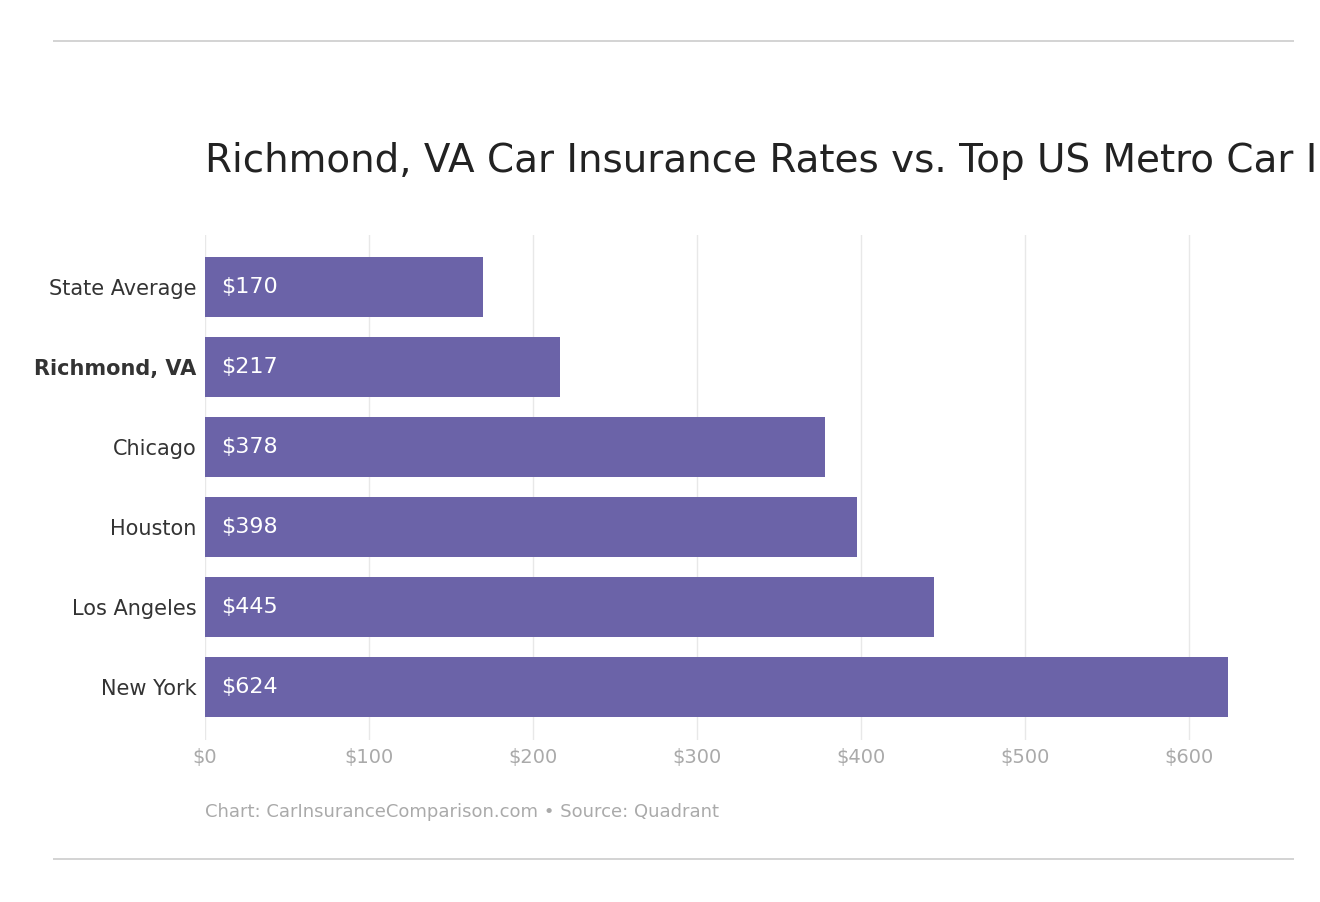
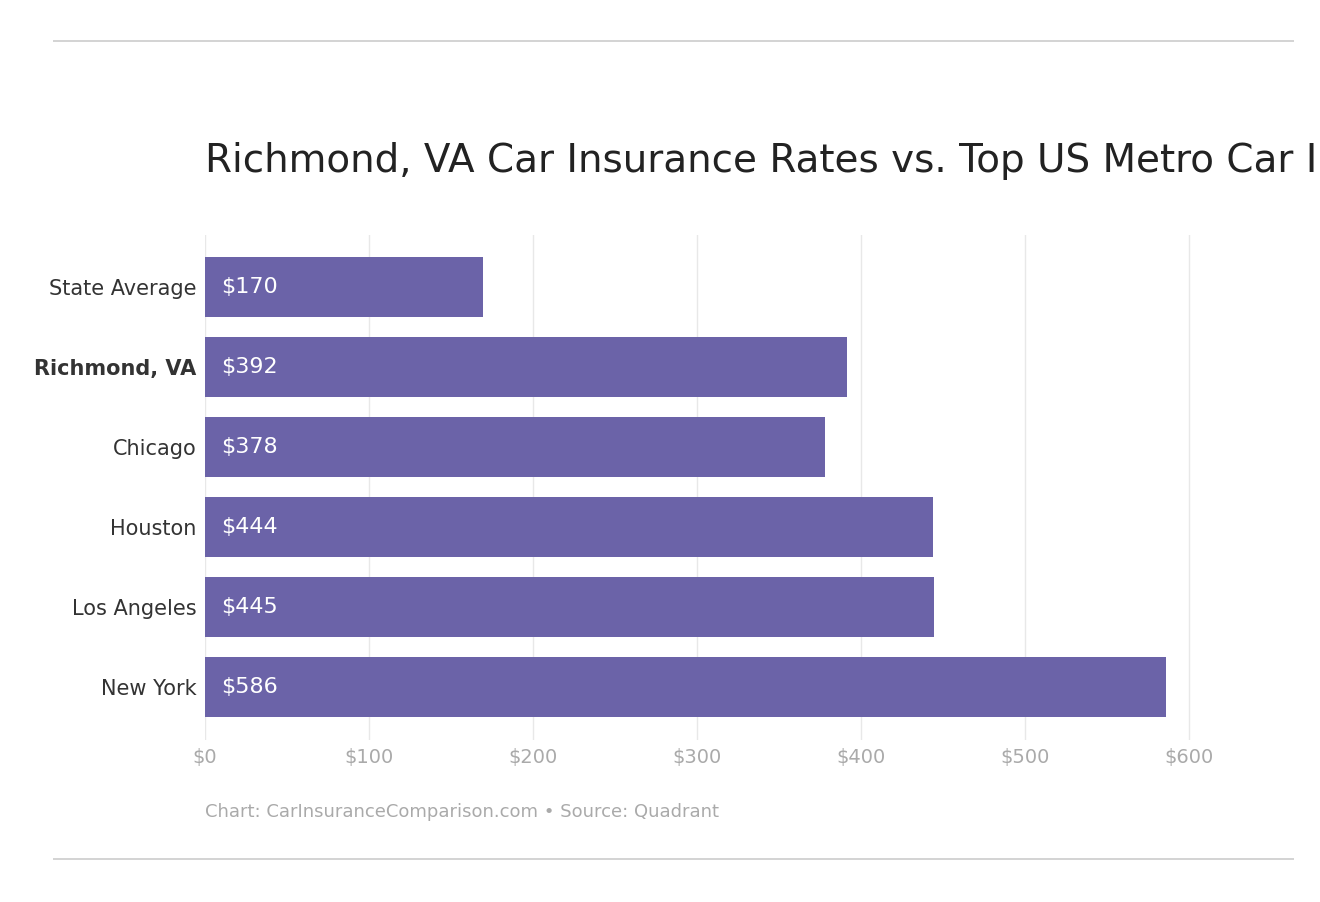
Richmond, VA: $217 -> $392
Houston: $398 -> $444
New York: $624 -> $586
